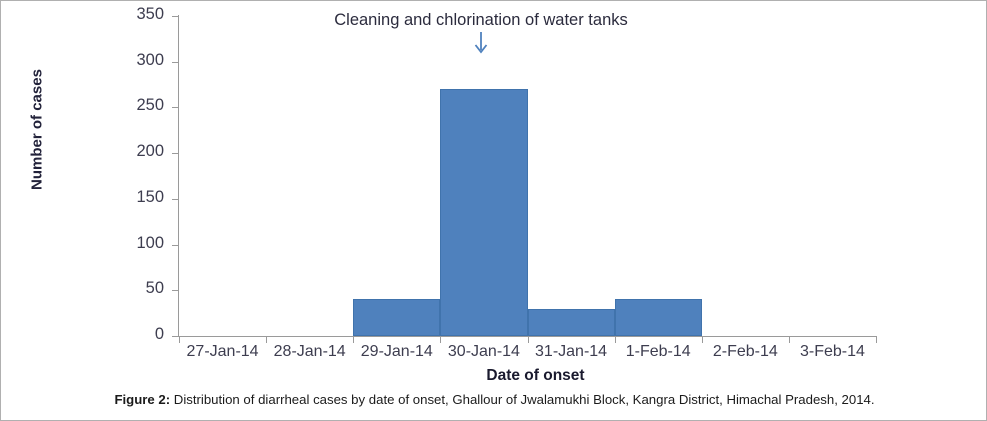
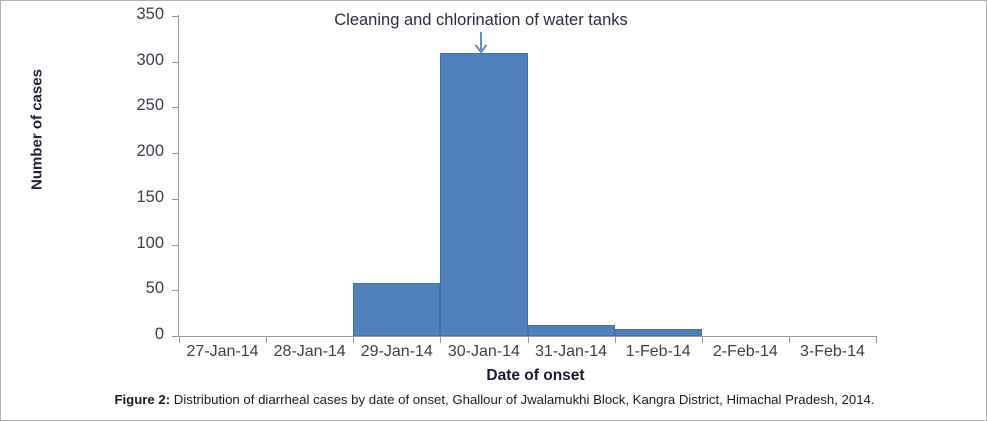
29-Jan-14: 40 -> 60
30-Jan-14: 270 -> 310
31-Jan-14: 30 -> 10
1-Feb-14: 40 -> 10
